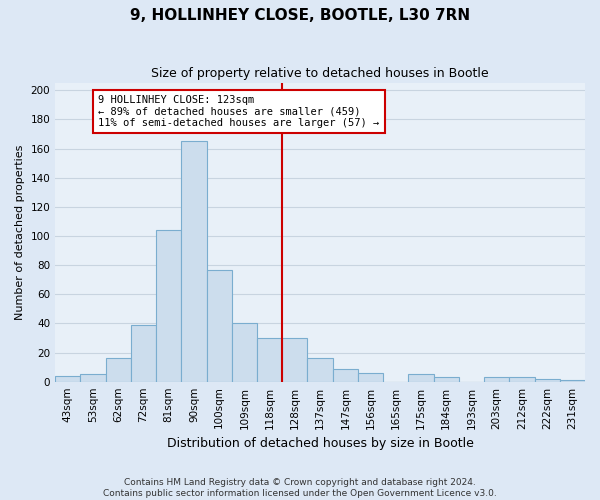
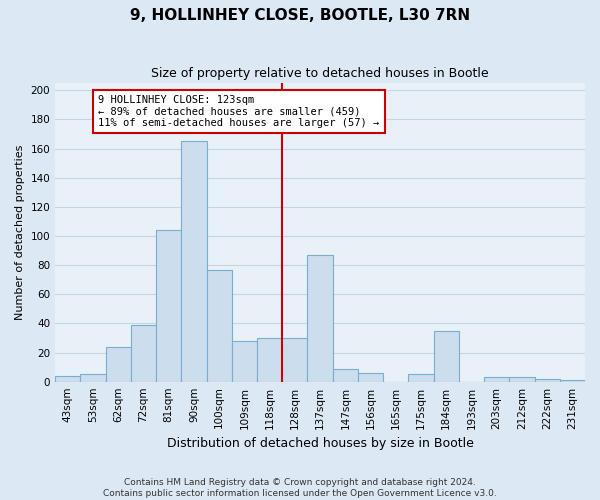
62sqm: 16 -> 24
109sqm: 40 -> 28
137sqm: 16 -> 87
184sqm: 3 -> 35
